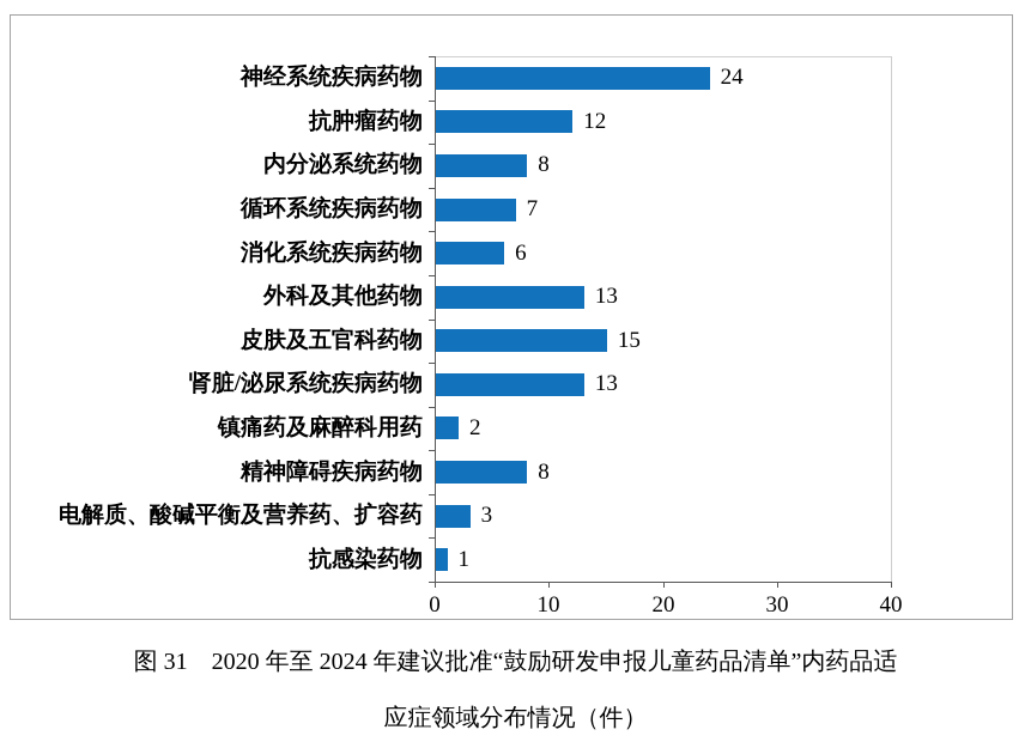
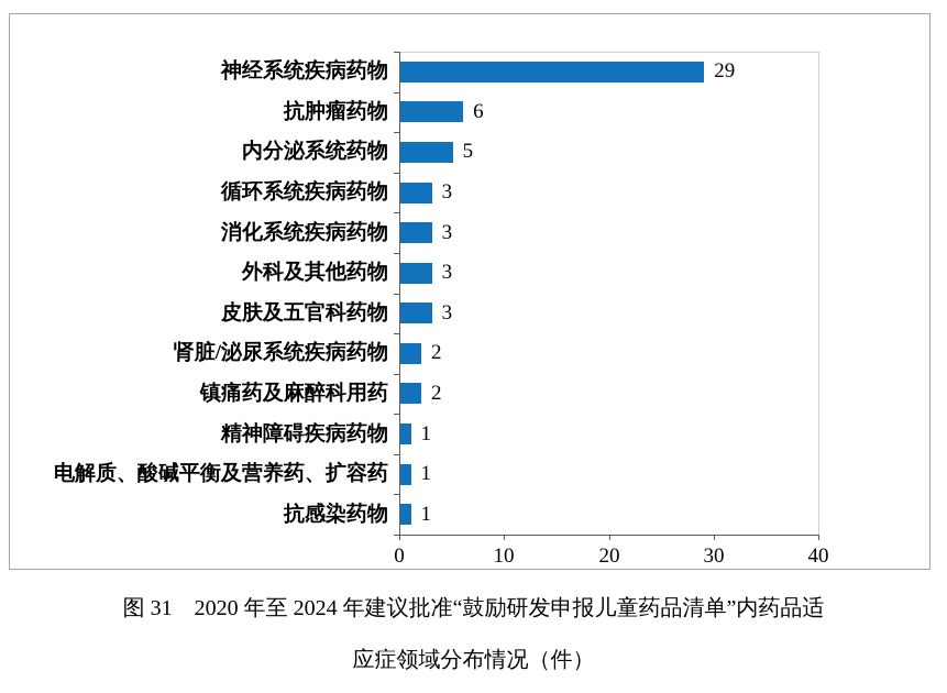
神经系统疾病药物: 24 -> 29
抗肿瘤药物: 12 -> 6
内分泌系统药物: 8 -> 5
循环系统疾病药物: 7 -> 3
消化系统疾病药物: 6 -> 3
外科及其他药物: 13 -> 3
皮肤及五官科药物: 15 -> 3
肾脏/泌尿系统疾病药物: 13 -> 2
精神障碍疾病药物: 8 -> 1
电解质、酸碱平衡及营养药、扩容药: 3 -> 1
